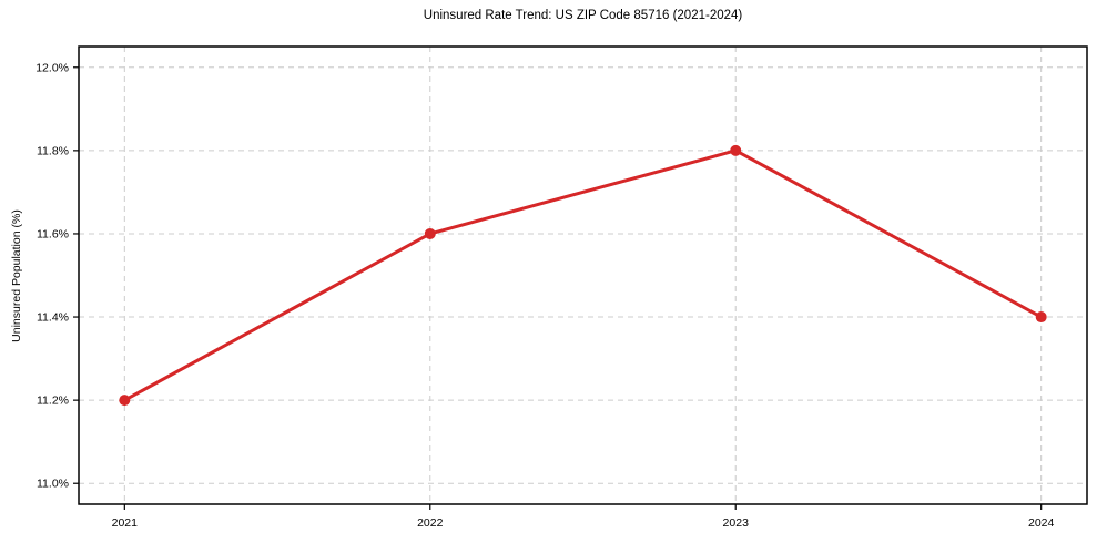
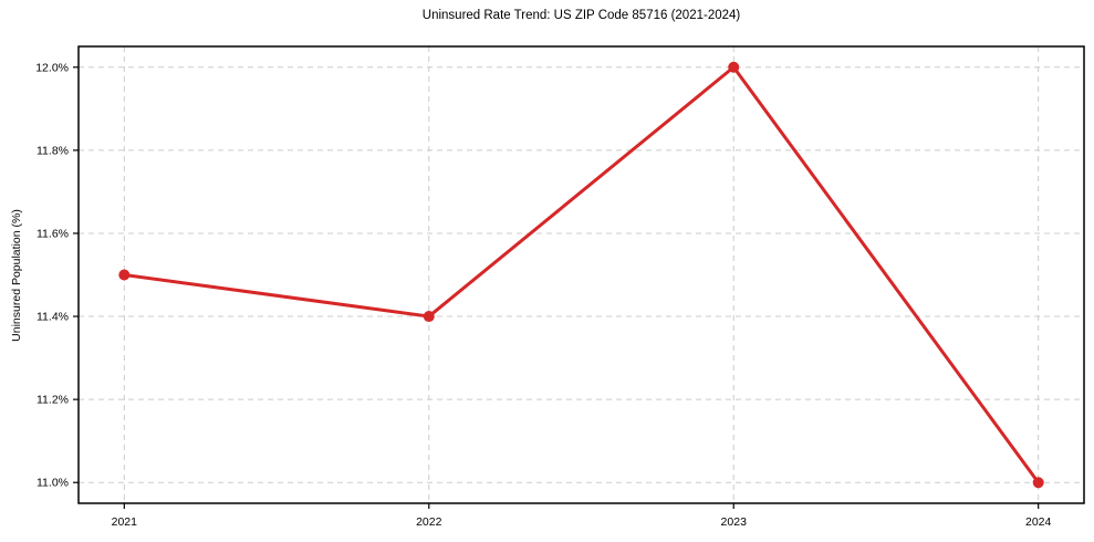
2021: 11.2% -> 11.5%
2022: 11.6% -> 11.4%
2023: 11.8% -> 12.0%
2024: 11.4% -> 11.0%
